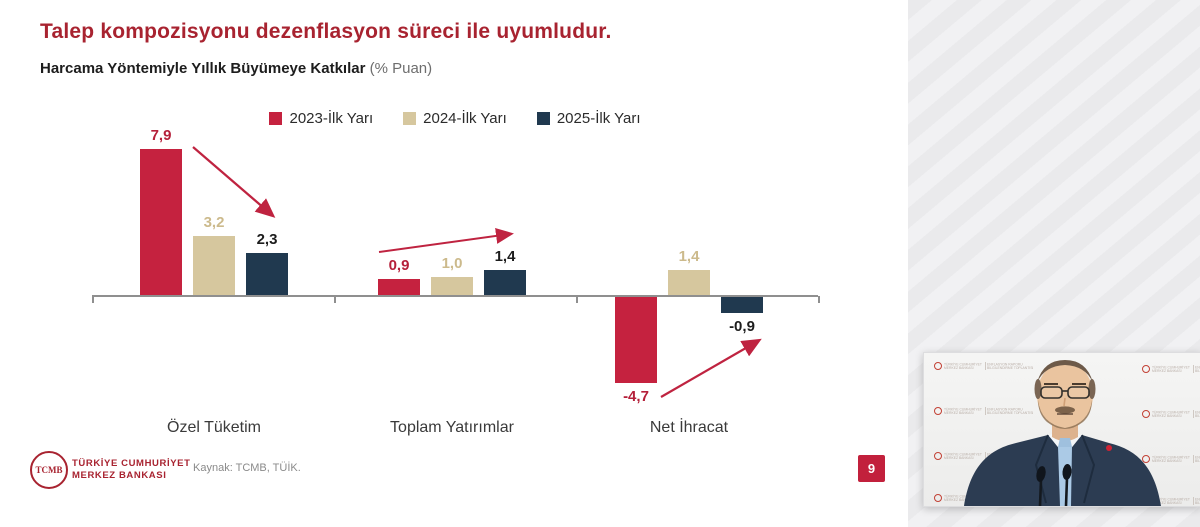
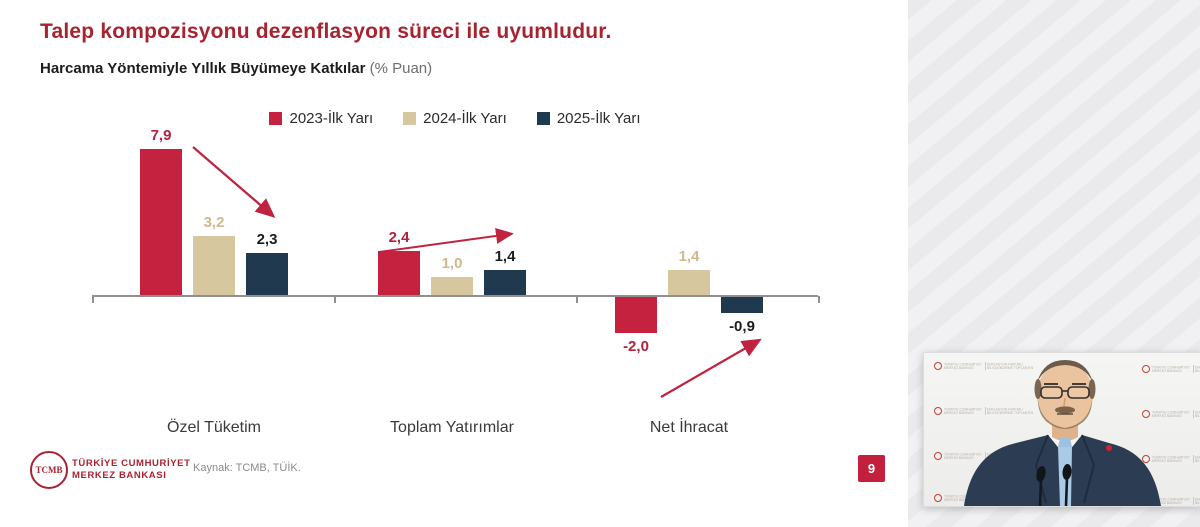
2023-İlk Yarı/Toplam Yatırımlar: 0,9 -> 2,4
2023-İlk Yarı/Net İhracat: -4,7 -> -2,0
